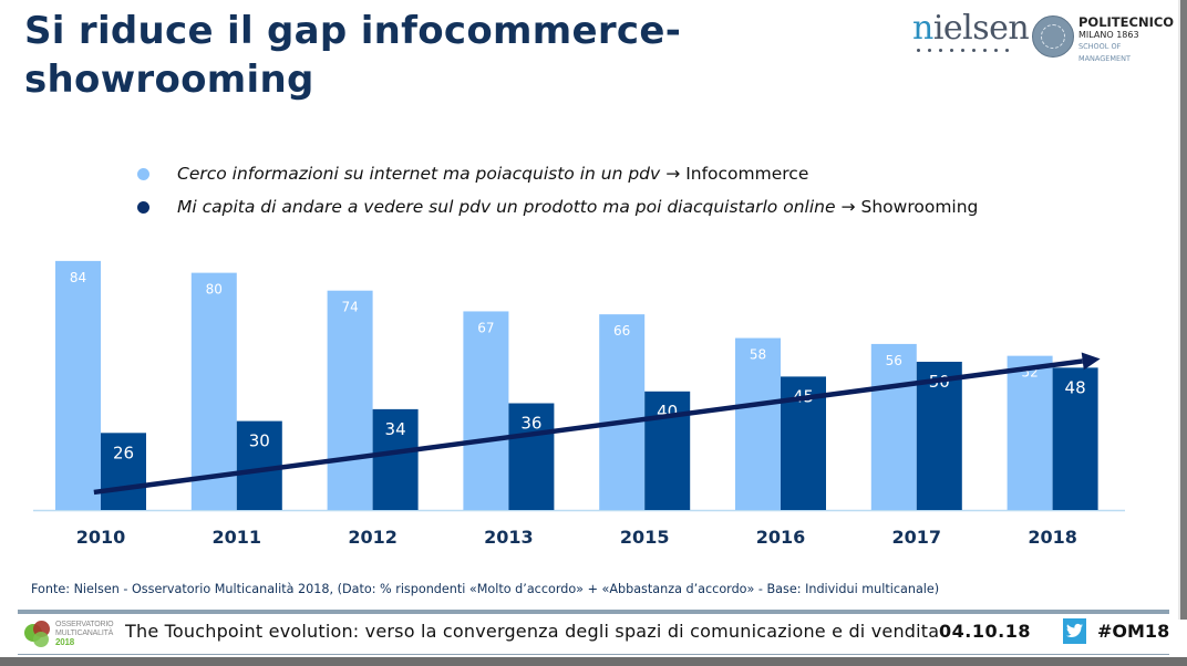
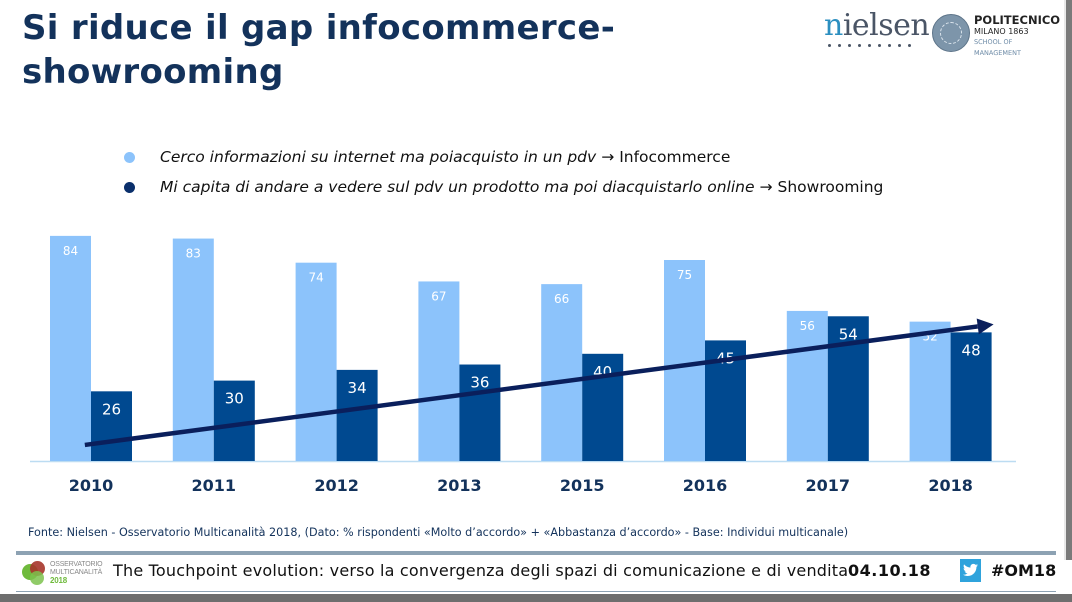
Infocommerce/2011: 80 -> 83
Infocommerce/2016: 58 -> 75
Showrooming/2017: 50 -> 54
